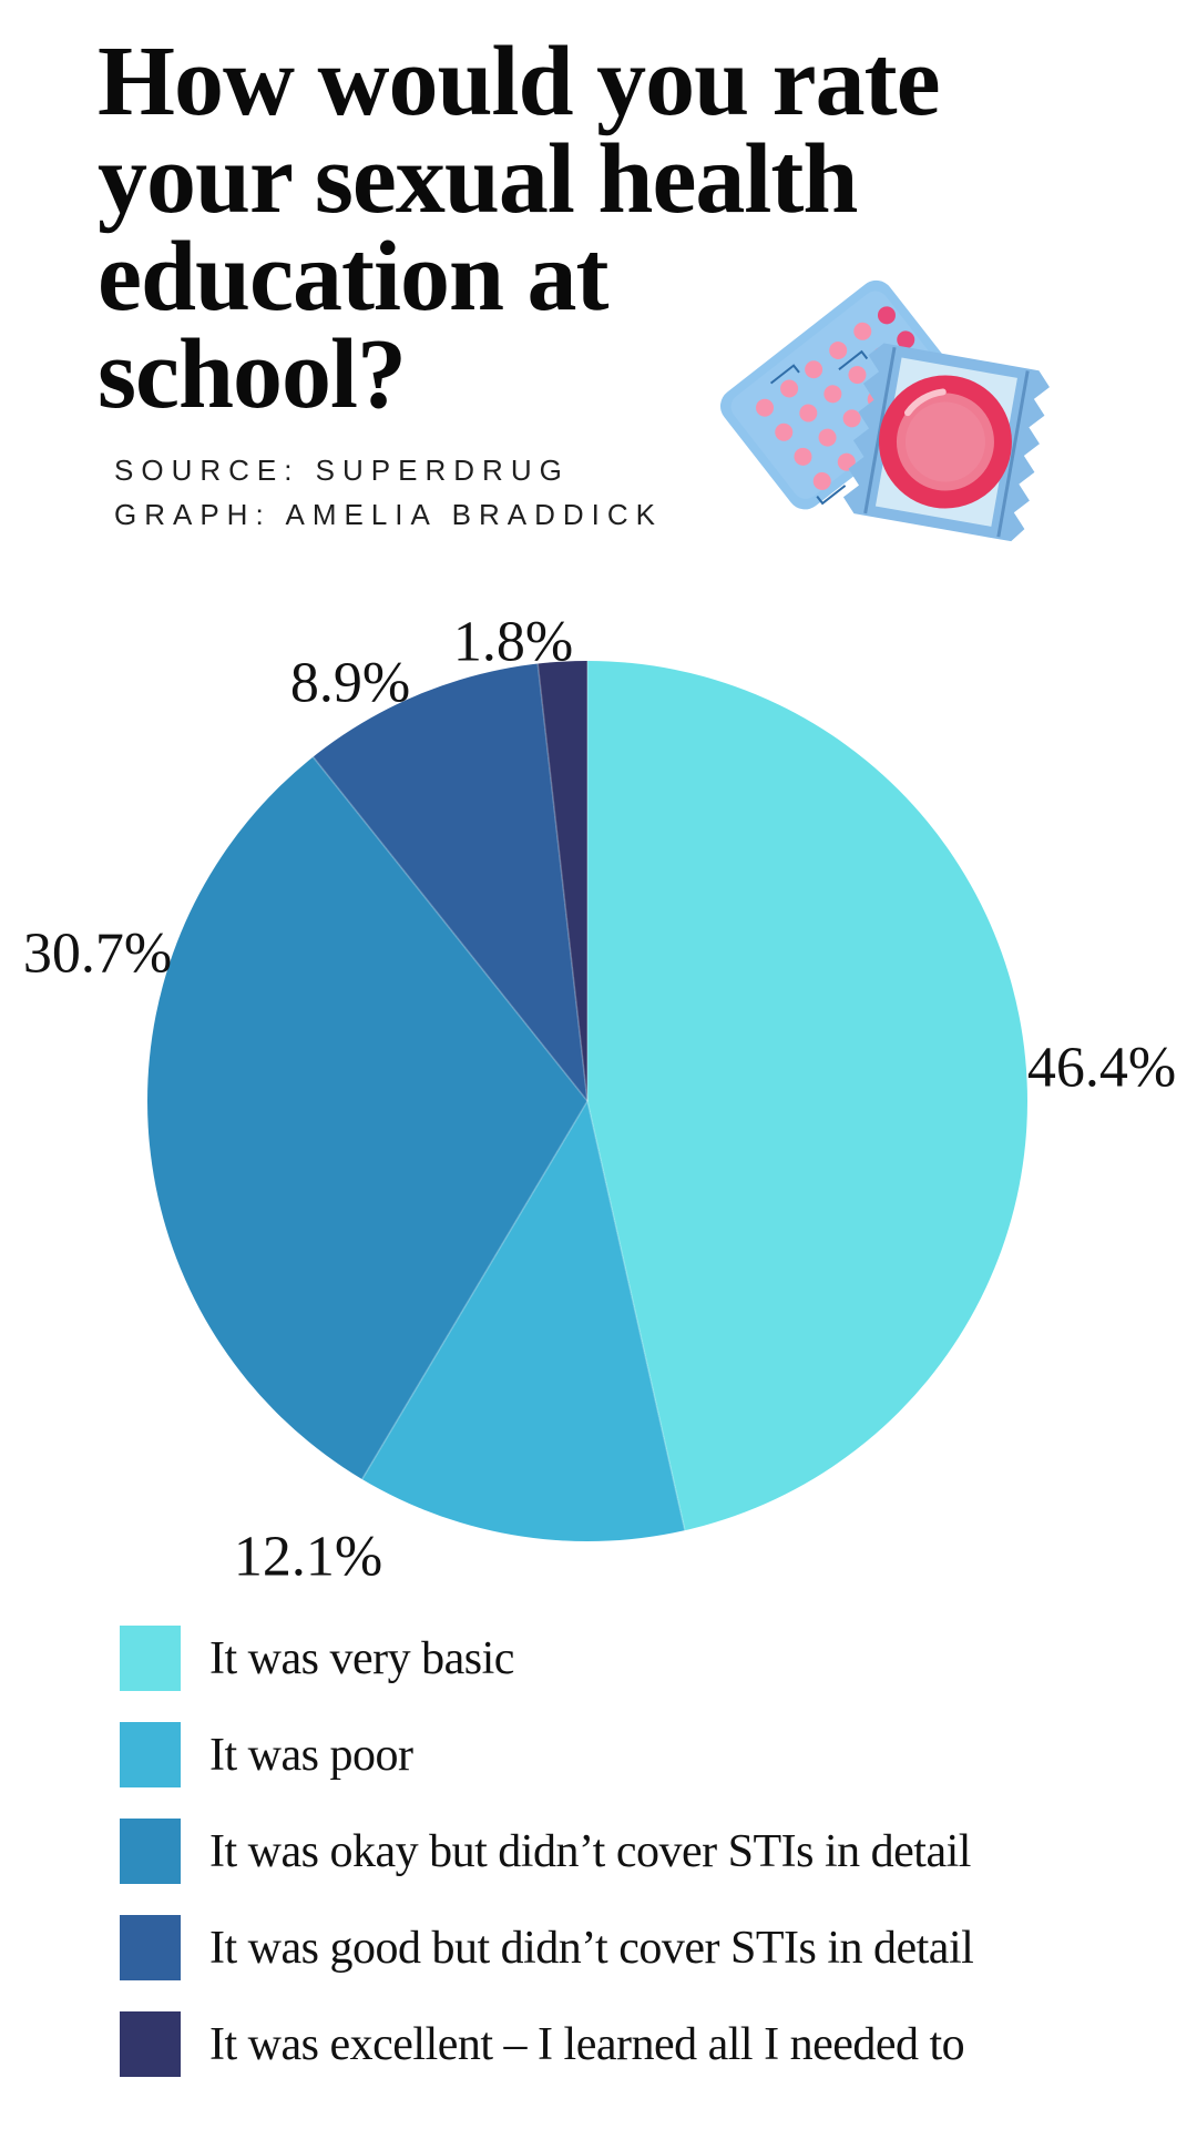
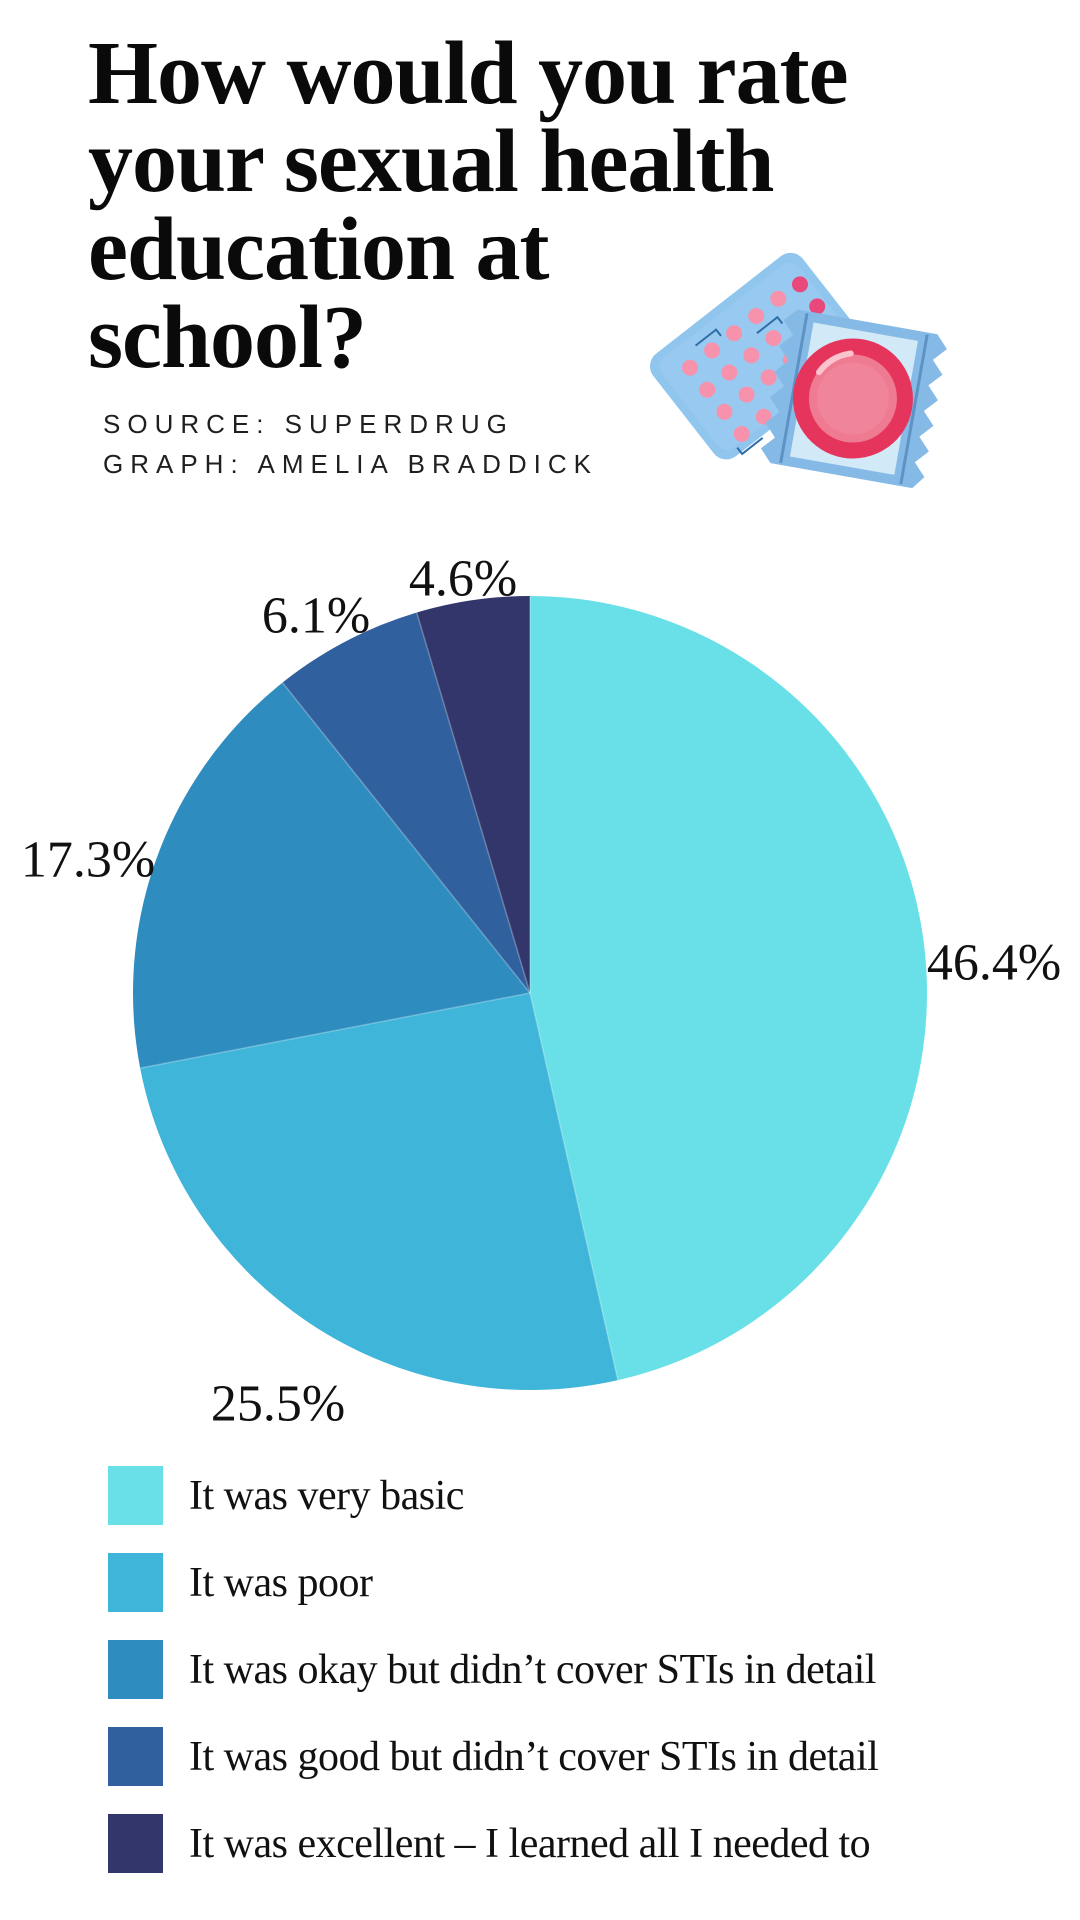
It was poor: 12.1% -> 25.5%
It was okay but didn’t cover STIs in detail: 30.7% -> 17.3%
It was good but didn’t cover STIs in detail: 8.9% -> 6.1%
It was excellent – I learned all I needed to: 1.8% -> 4.6%
